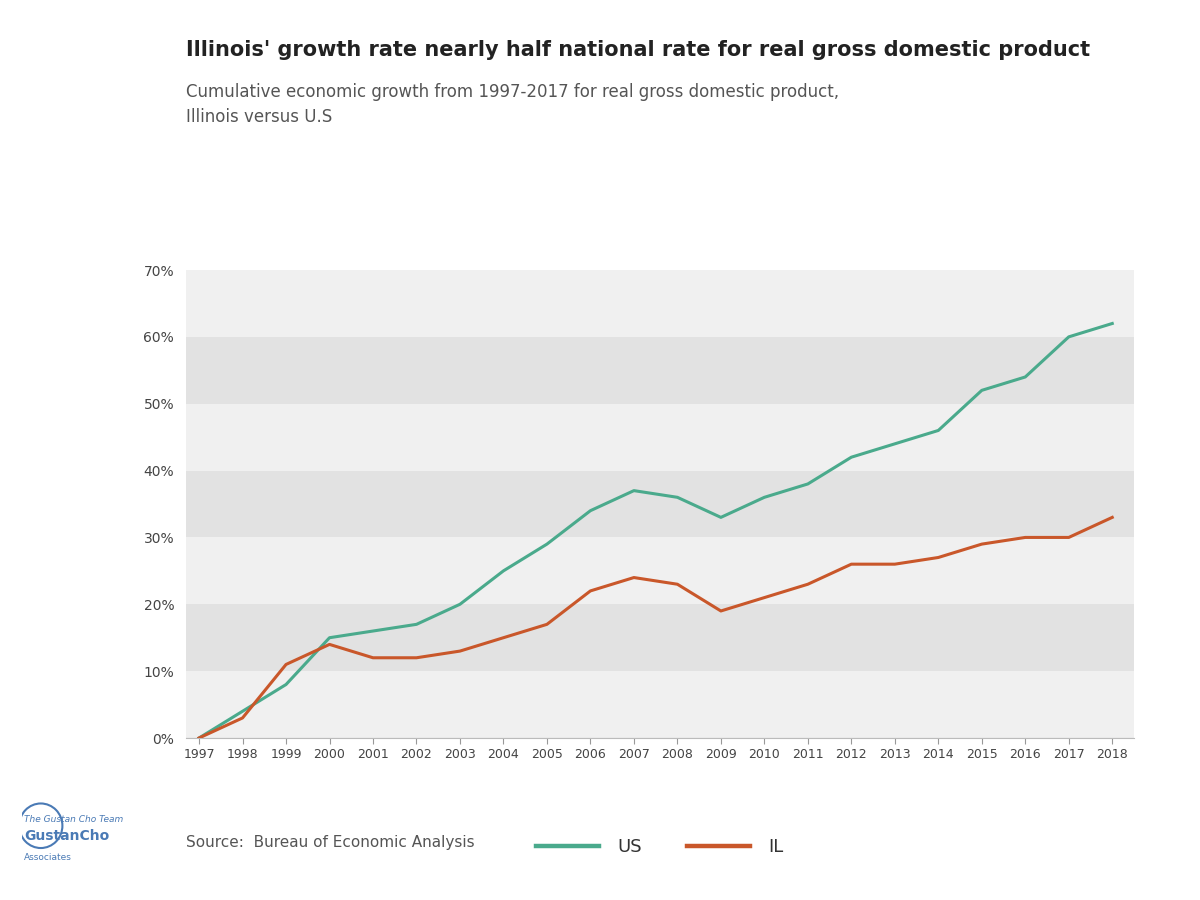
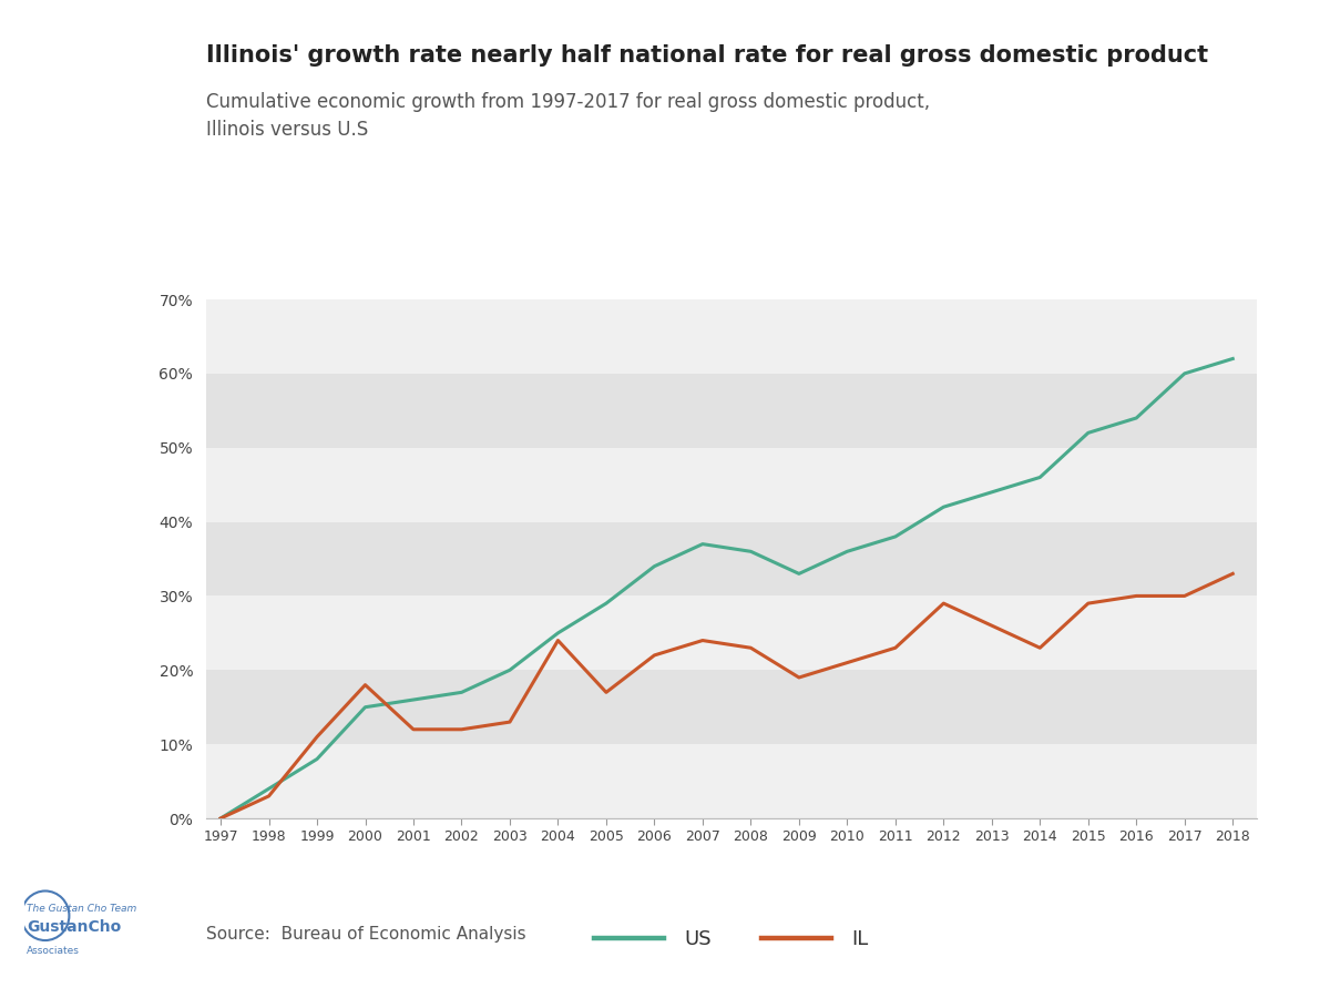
IL/2000: 14% -> 18%
IL/2004: 15% -> 24%
IL/2012: 26% -> 29%
IL/2014: 27% -> 23%
